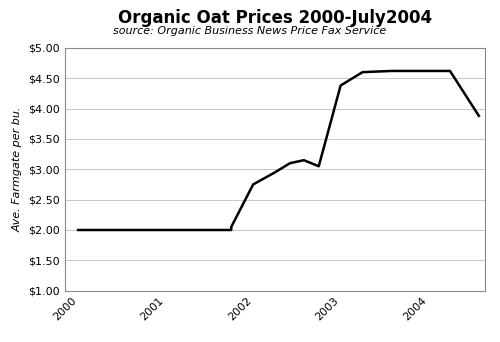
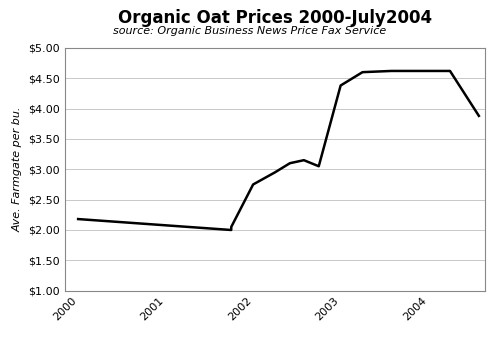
2000: $2.00 -> $2.18
